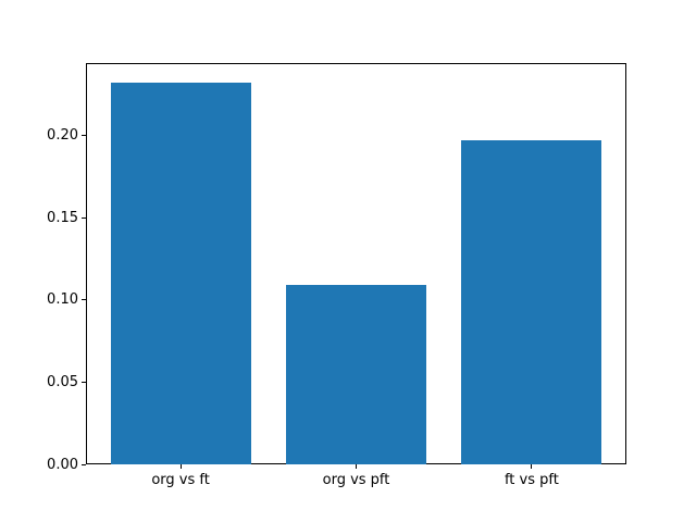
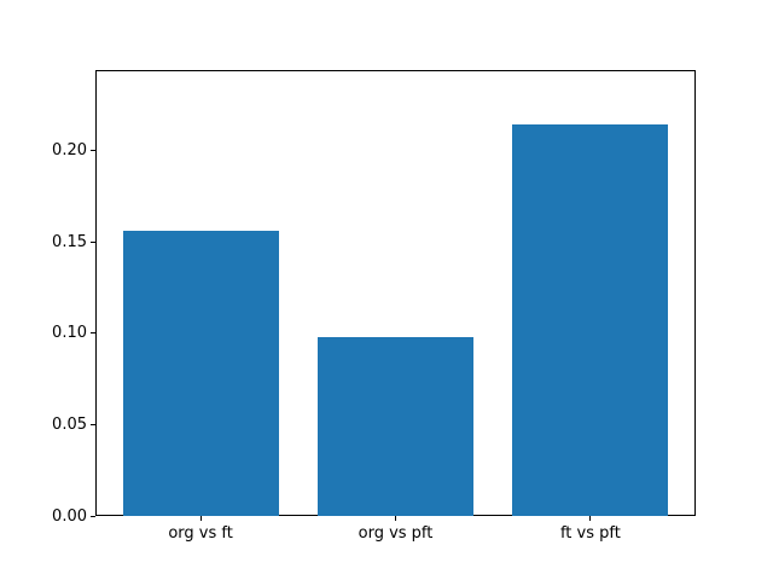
org vs ft: 0.232 -> 0.156
org vs pft: 0.109 -> 0.098
ft vs pft: 0.197 -> 0.214
